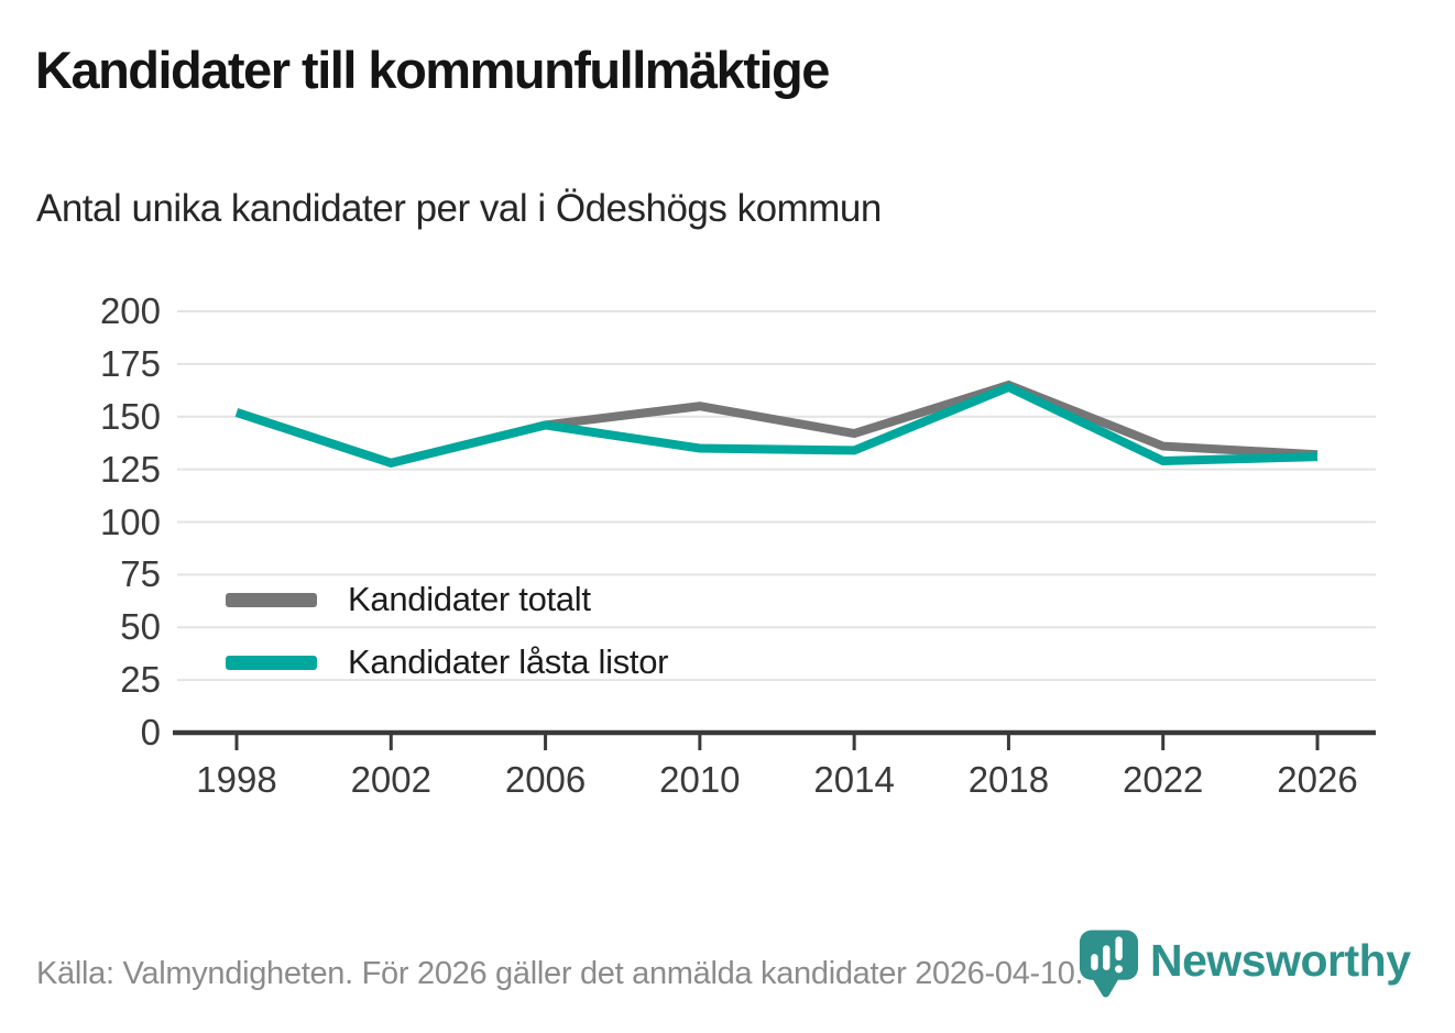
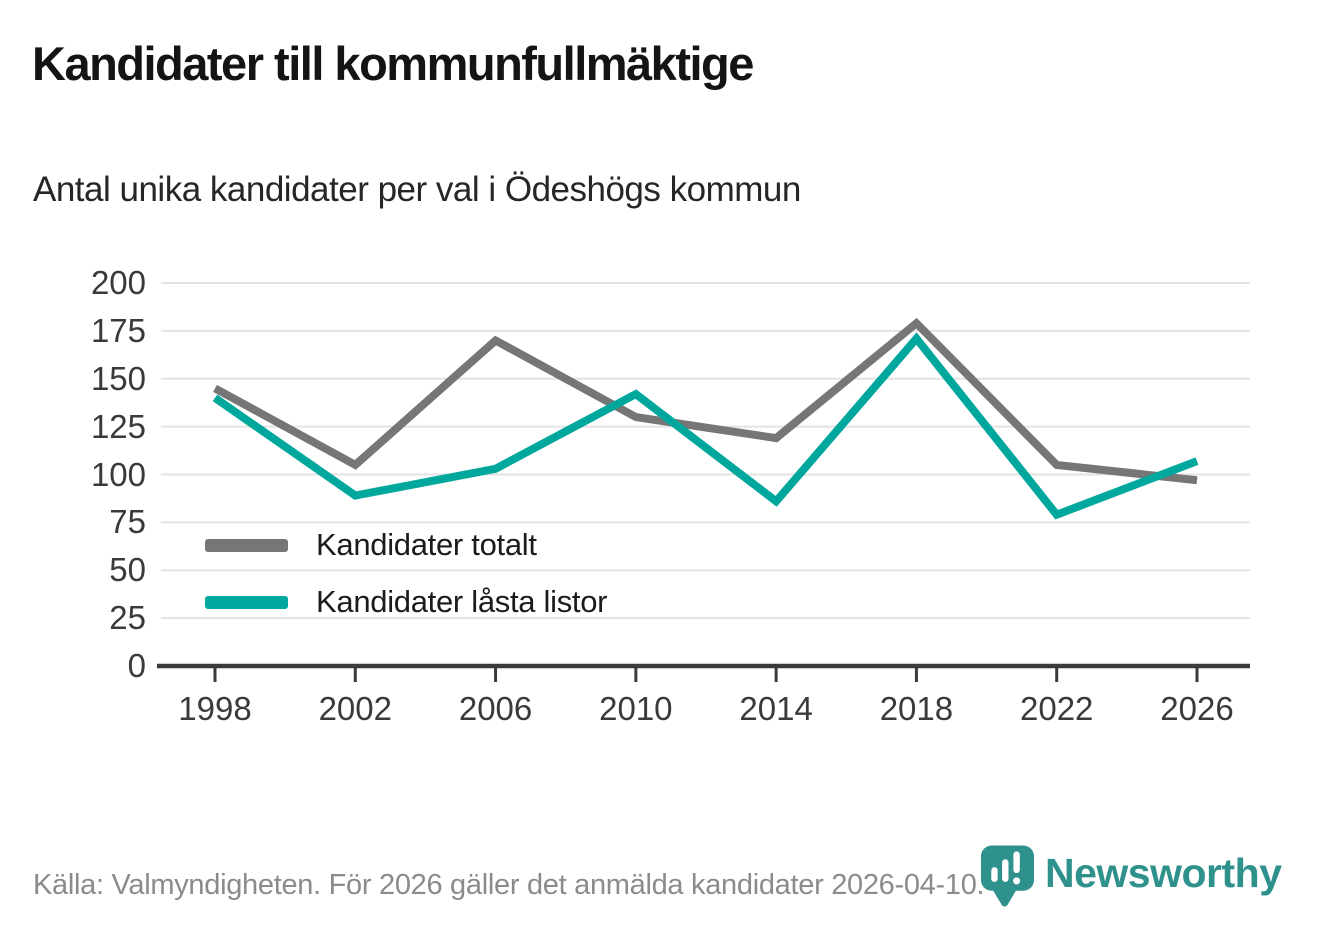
Kandidater totalt/1998: 152 -> 145
Kandidater låsta listor/1998: 152 -> 140
Kandidater totalt/2002: 128 -> 105
Kandidater låsta listor/2002: 128 -> 89
Kandidater totalt/2006: 146 -> 170
Kandidater låsta listor/2006: 146 -> 103
Kandidater totalt/2010: 155 -> 130
Kandidater låsta listor/2010: 135 -> 142
Kandidater totalt/2014: 142 -> 119
Kandidater låsta listor/2014: 134 -> 86
Kandidater totalt/2018: 165 -> 179
Kandidater låsta listor/2018: 164 -> 171
Kandidater totalt/2022: 136 -> 105
Kandidater låsta listor/2022: 129 -> 79
Kandidater totalt/2026: 132 -> 97
Kandidater låsta listor/2026: 131 -> 107
